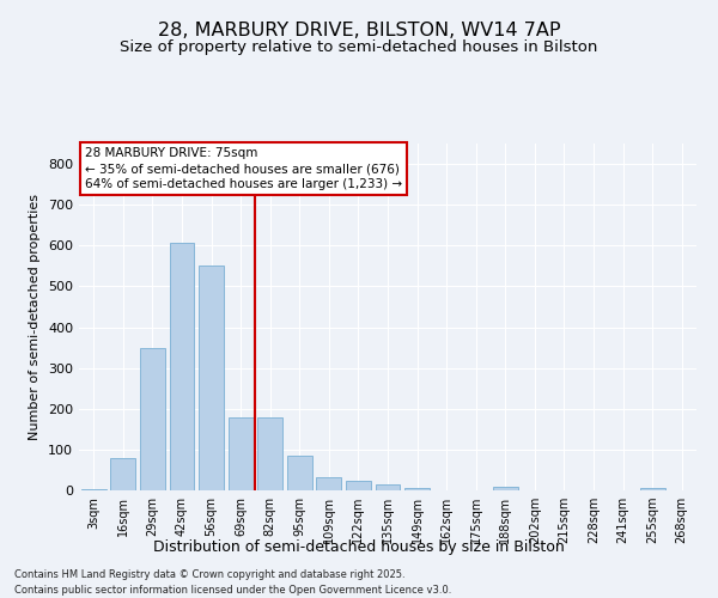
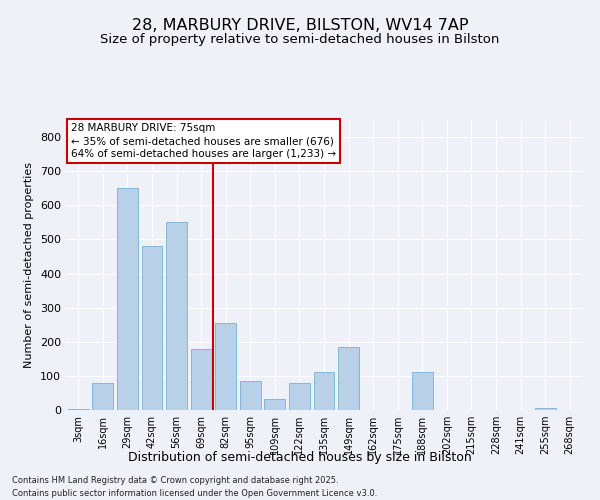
29sqm: 350 -> 650
42sqm: 608 -> 480
82sqm: 180 -> 255
122sqm: 22 -> 80
135sqm: 15 -> 110
149sqm: 5 -> 185
188sqm: 8 -> 110
